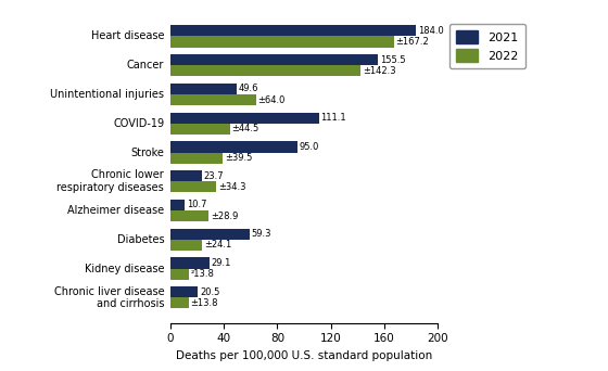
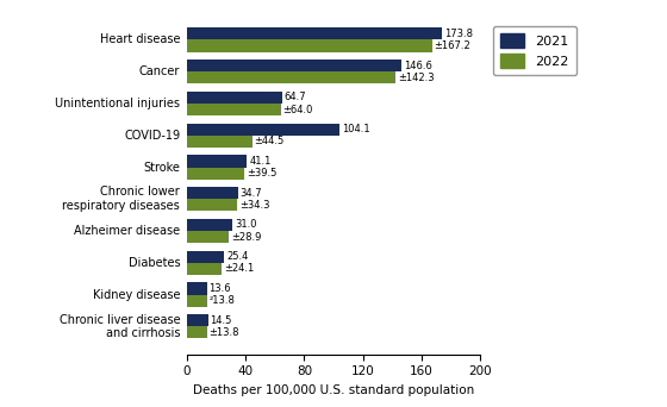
2021/Heart disease: 184.0 -> 173.8
2021/Cancer: 155.5 -> 146.6
2021/Unintentional injuries: 49.6 -> 64.7
2021/COVID-19: 111.1 -> 104.1
2021/Stroke: 95.0 -> 41.1
2021/Chronic lower respiratory diseases: 23.7 -> 34.7
2021/Alzheimer disease: 10.7 -> 31.0
2021/Diabetes: 59.3 -> 25.4
2021/Kidney disease: 29.1 -> 13.6
2021/Chronic liver disease and cirrhosis: 20.5 -> 14.5
